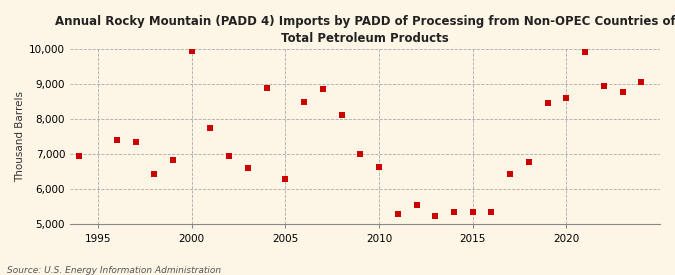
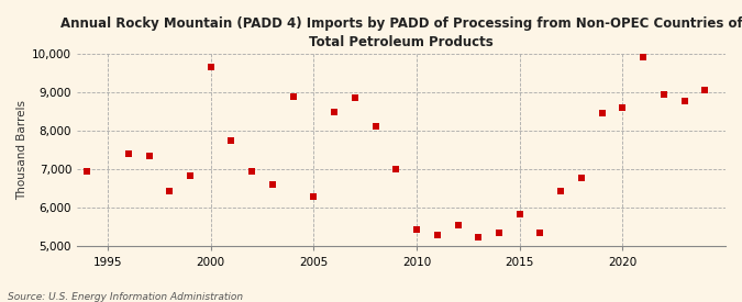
2000: 9,950 -> 9,650
2010: 6,650 -> 5,450
2015: 5,350 -> 5,850
